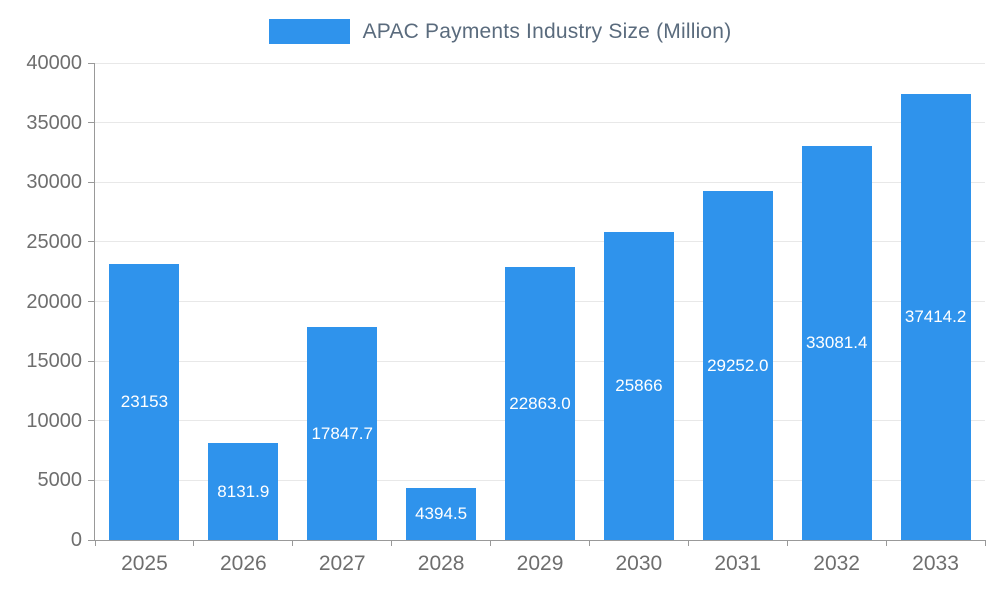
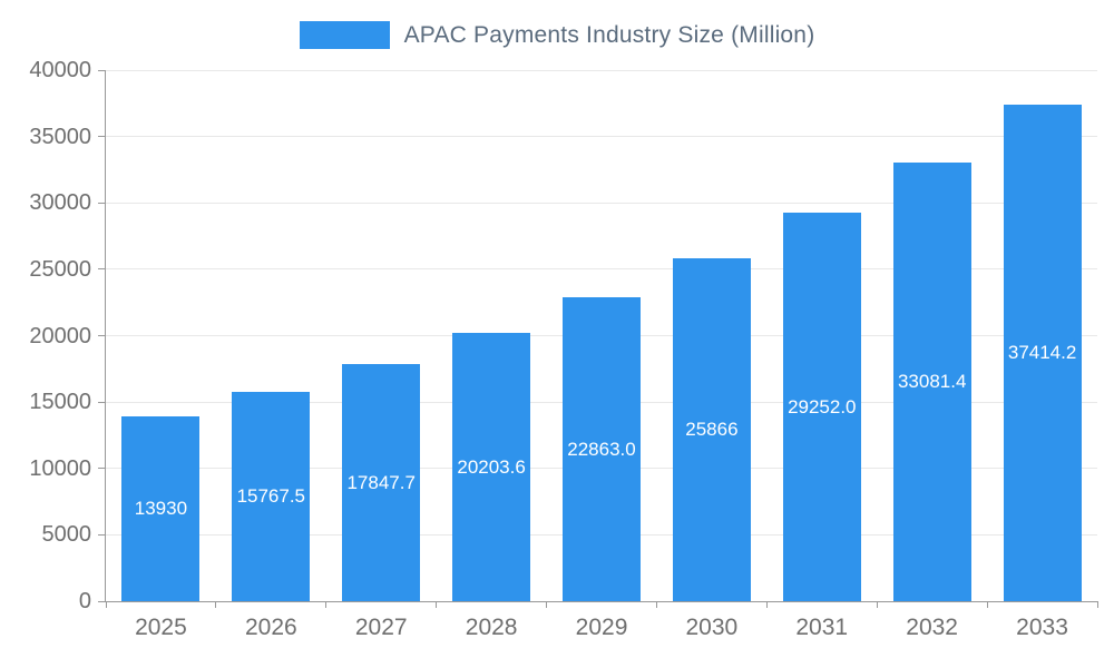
2025: 23153 -> 13930
2026: 8131.9 -> 15767.5
2028: 4394.5 -> 20203.6
